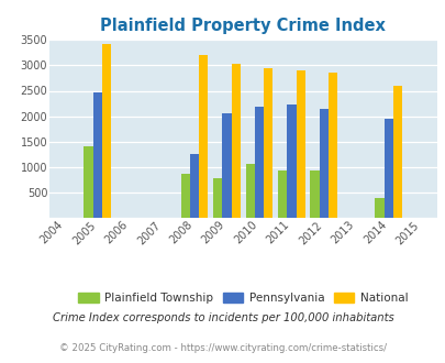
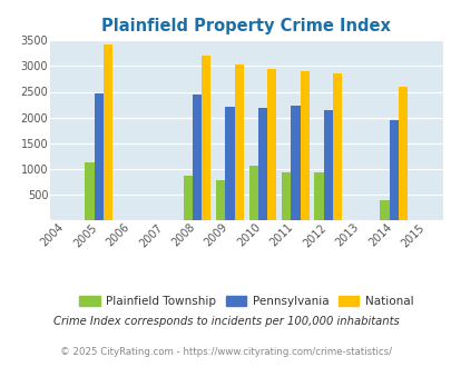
Plainfield Township/2005: 1400 -> 1120
Pennsylvania/2008: 1250 -> 2440
Pennsylvania/2009: 2050 -> 2200
